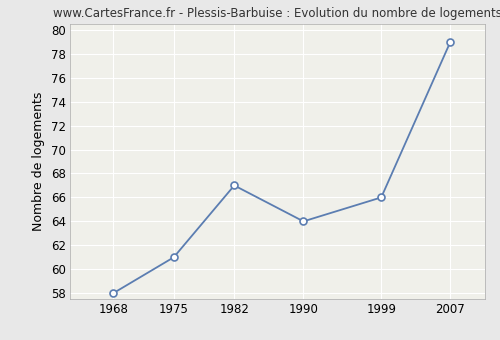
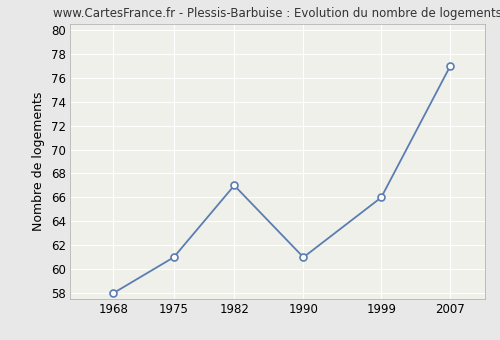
1990: 64 -> 61
2007: 79 -> 77
